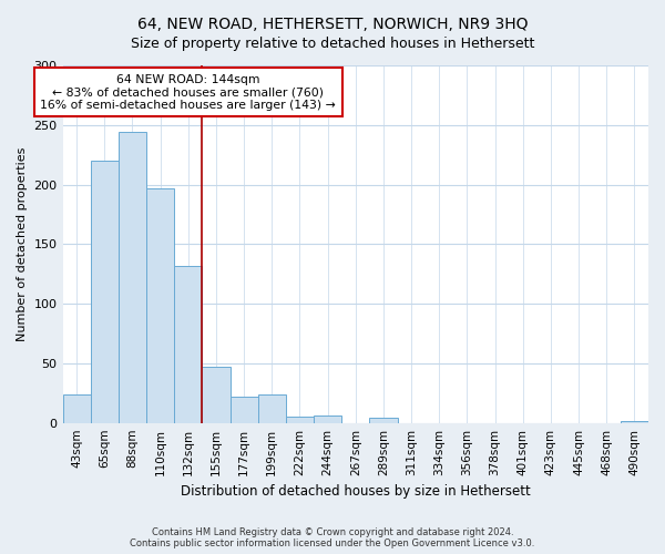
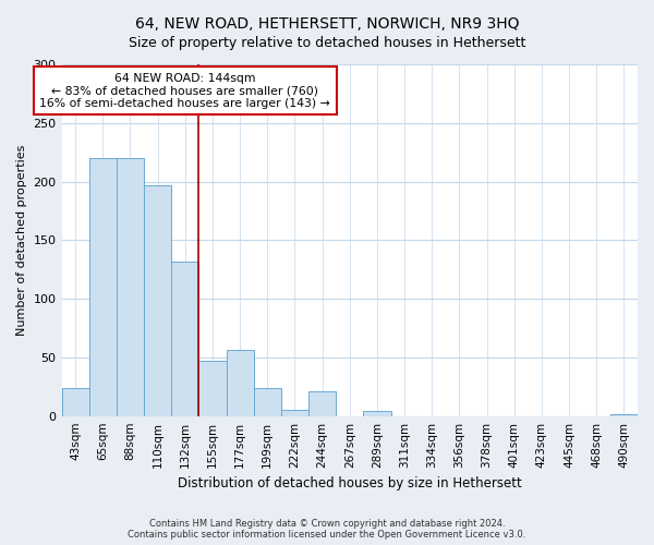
88sqm: 244 -> 220
177sqm: 22 -> 56
244sqm: 6 -> 21
